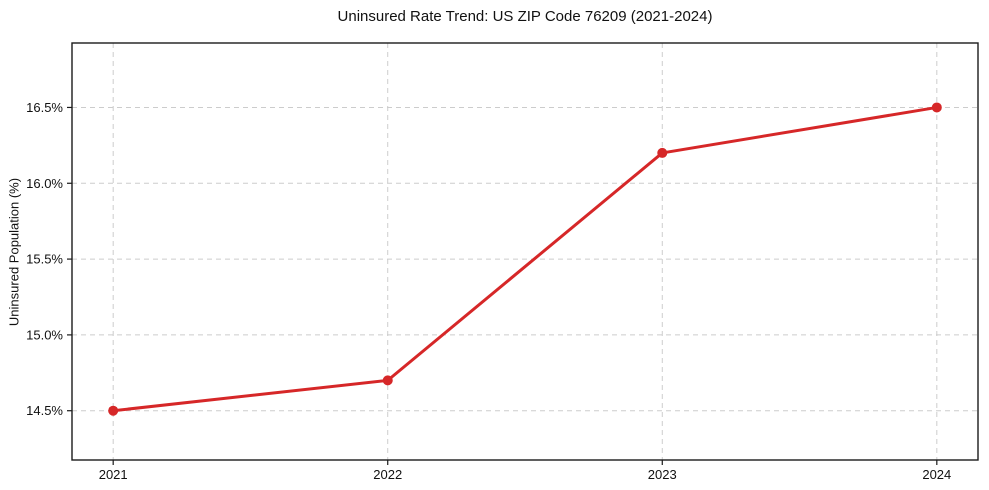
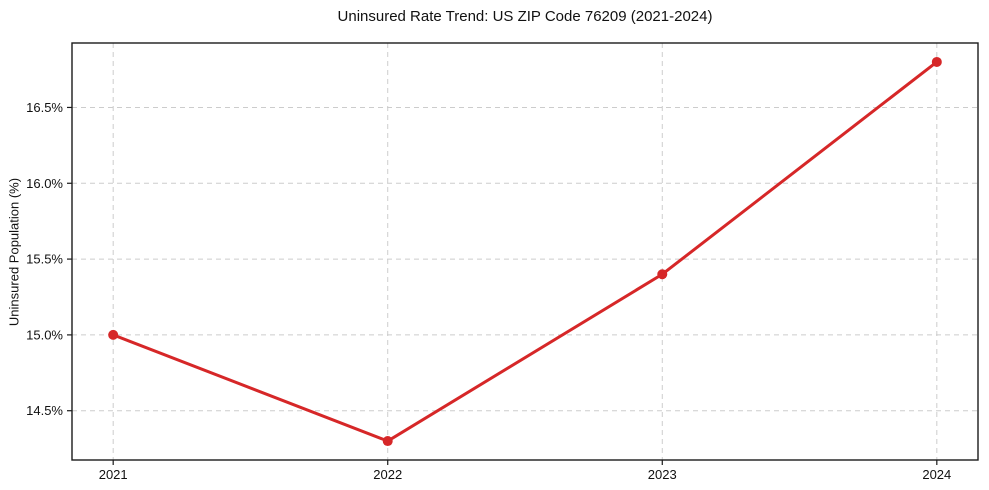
2021: 14.5% -> 15.0%
2022: 14.7% -> 14.3%
2023: 16.2% -> 15.4%
2024: 16.5% -> 16.8%
